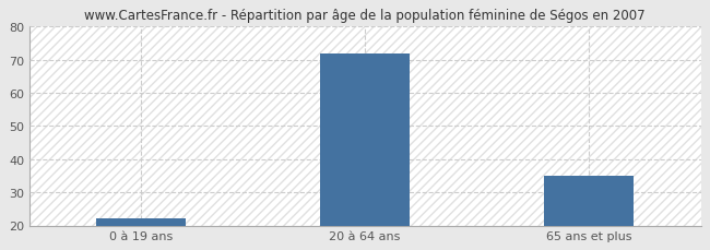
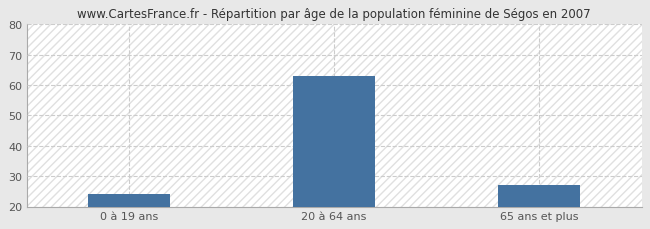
0 à 19 ans: 22 -> 24
20 à 64 ans: 72 -> 63
65 ans et plus: 35 -> 27
